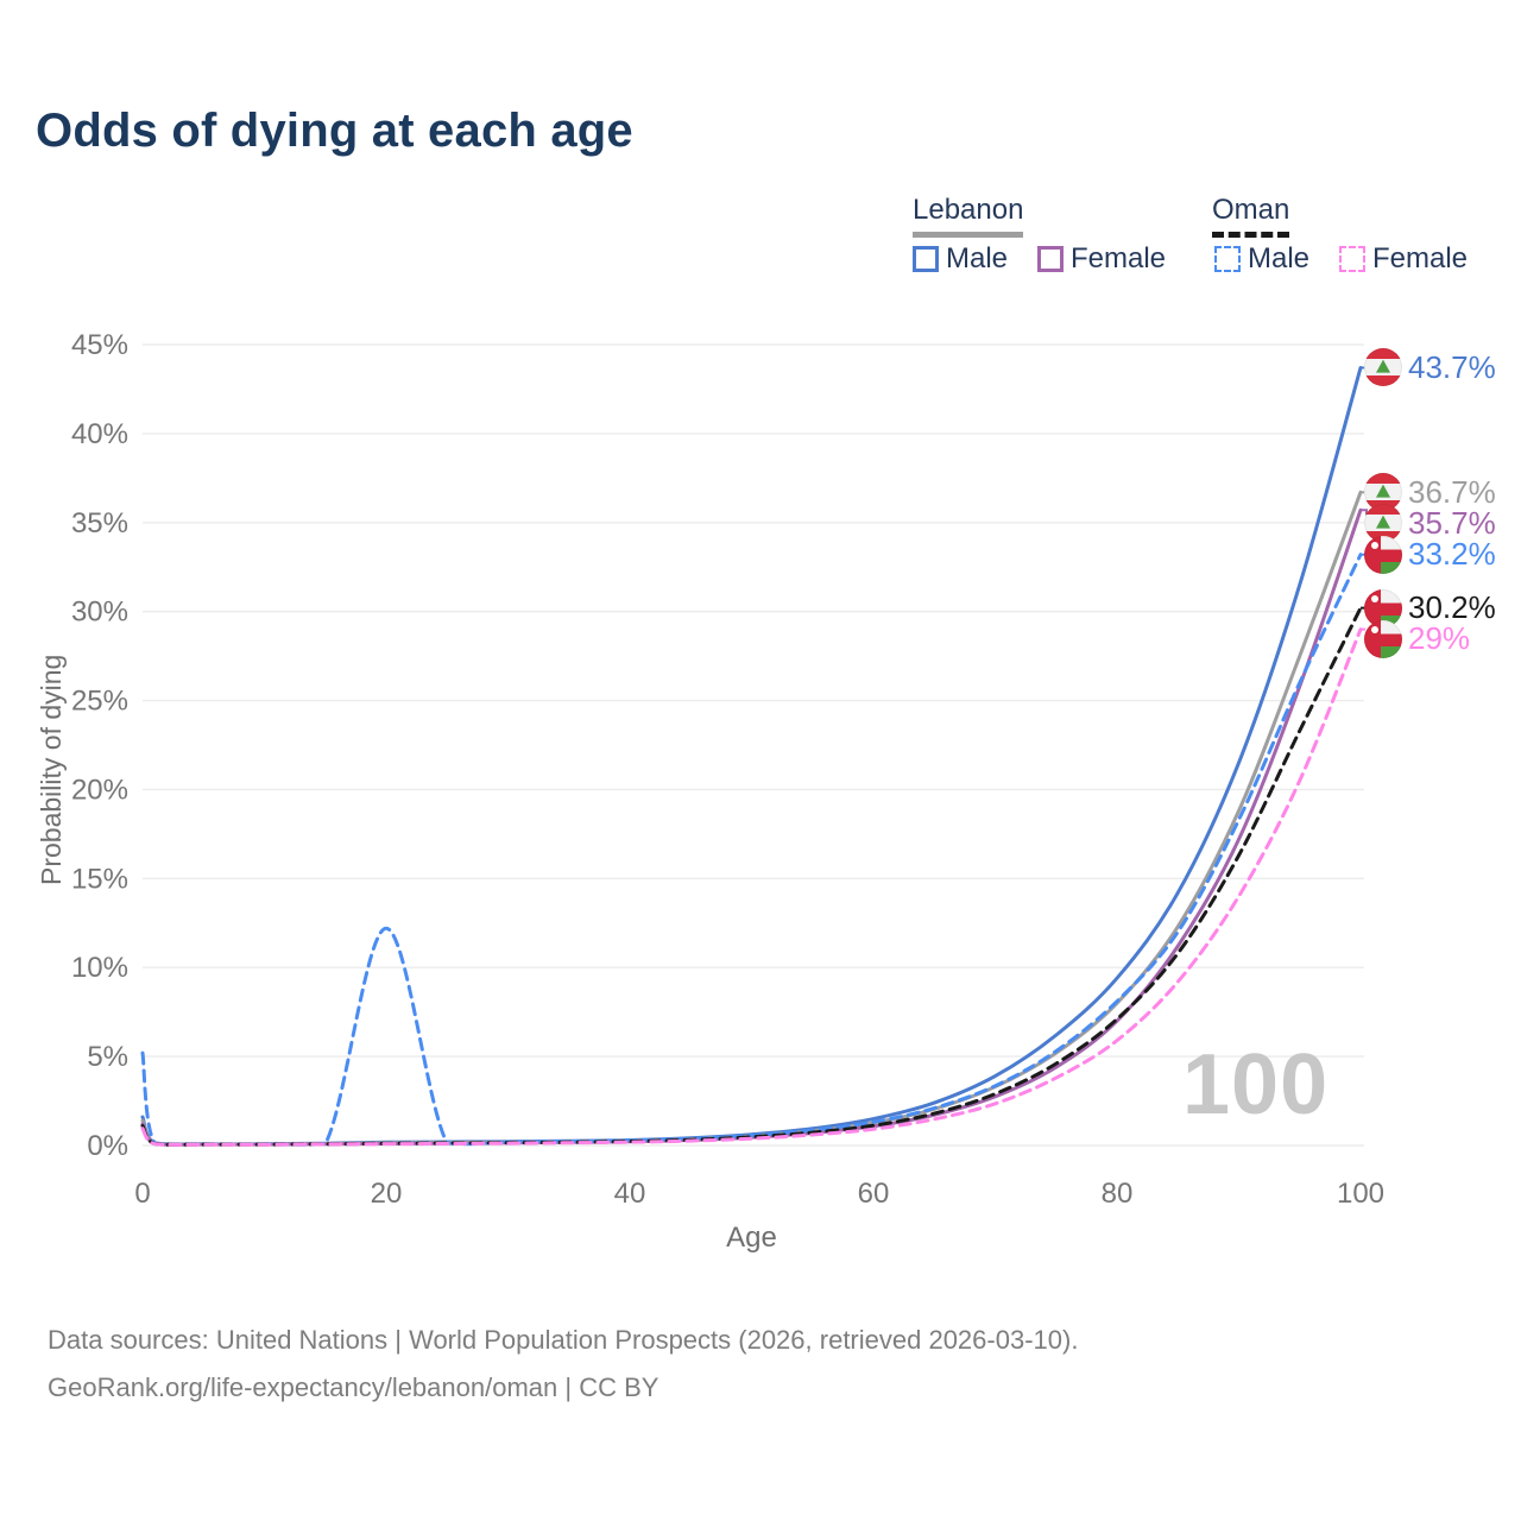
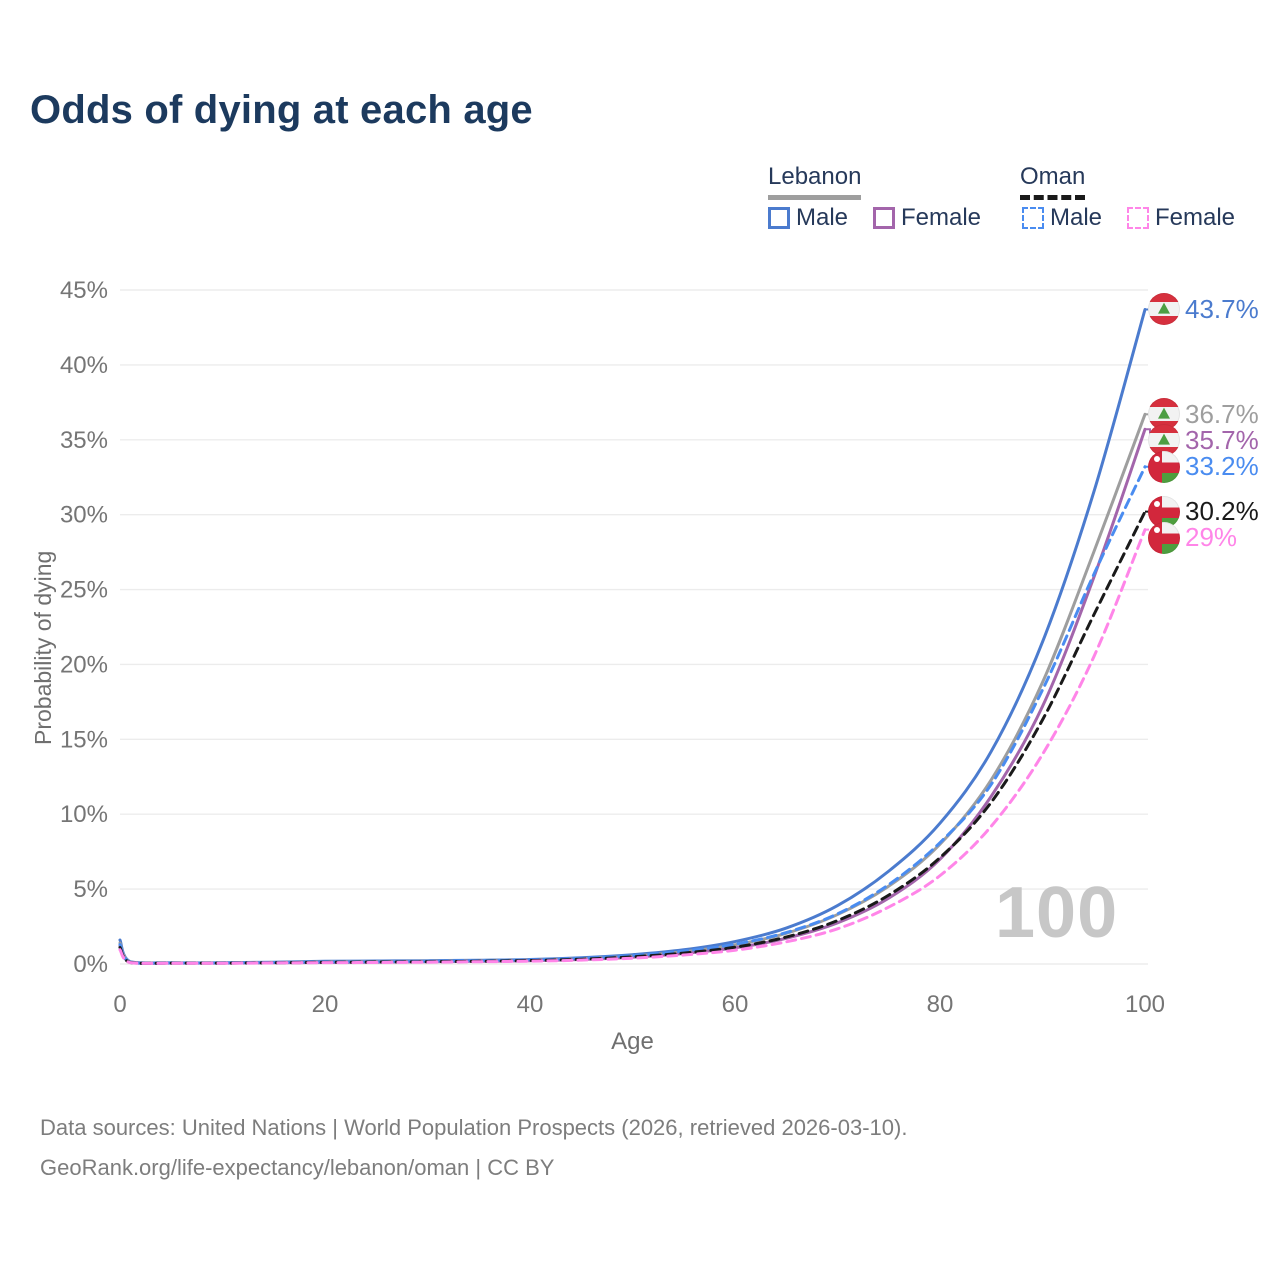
Oman Male/0: 5.2% -> 1.3%
Oman Male/20: 12.2% -> 0.1%
